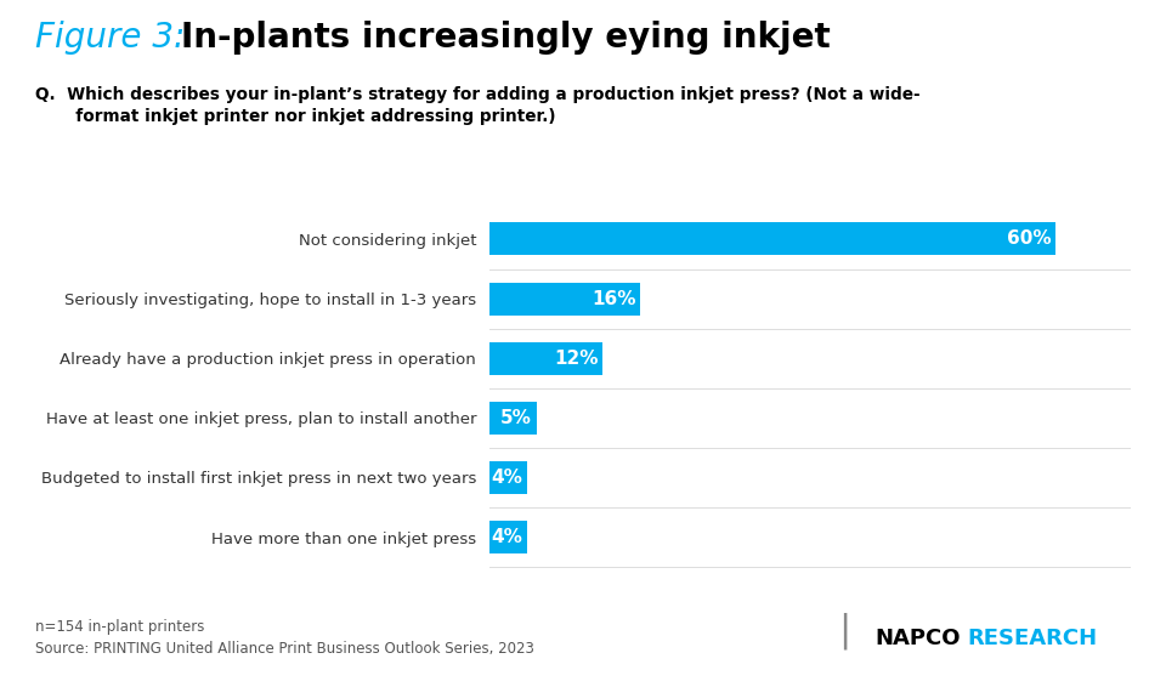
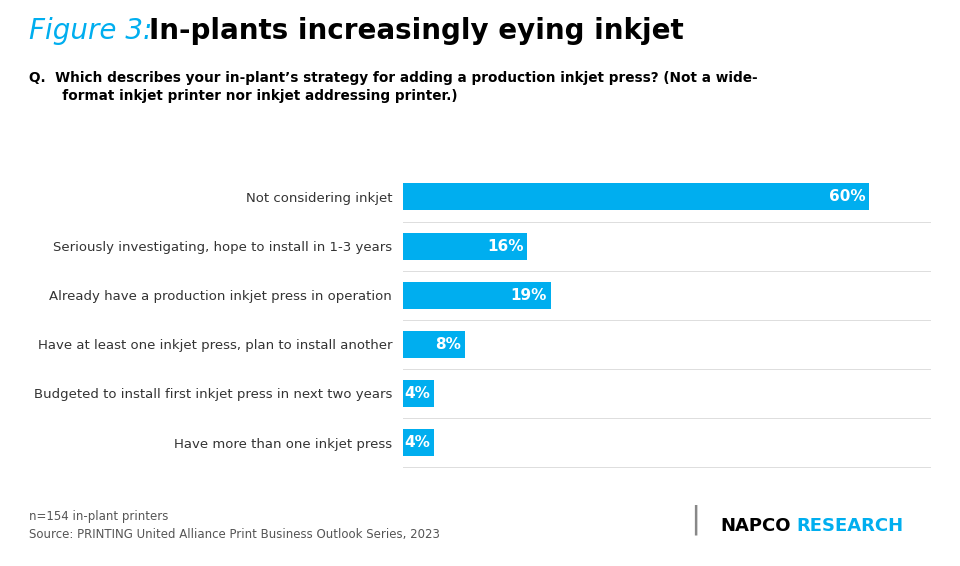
Already have a production inkjet press in operation: 12% -> 19%
Have at least one inkjet press, plan to install another: 5% -> 8%
